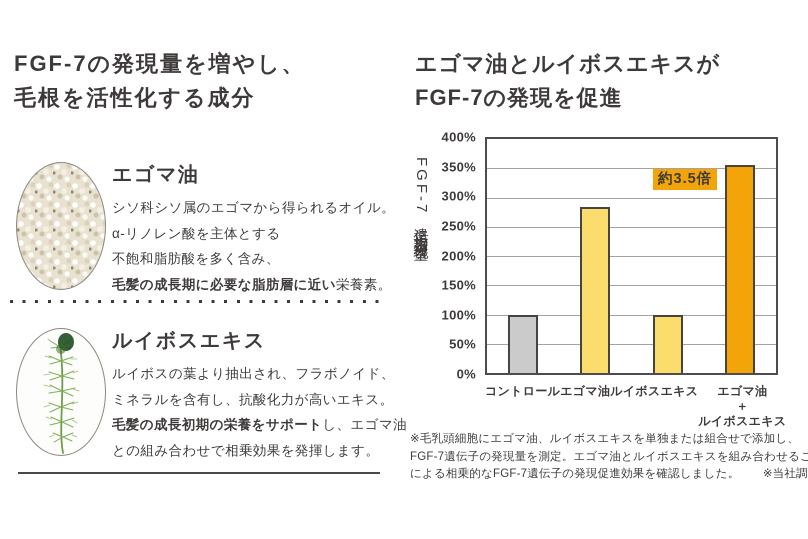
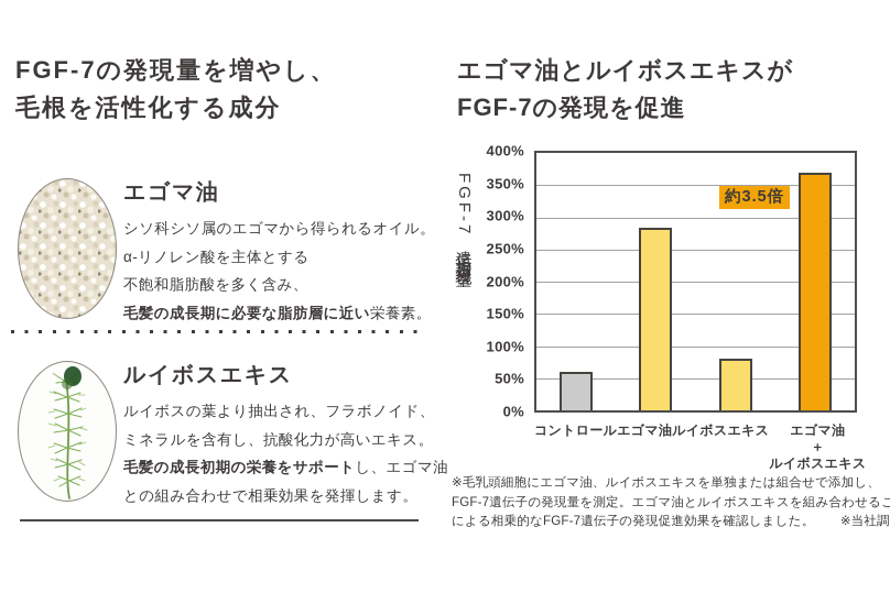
コントロール: 100% -> 60%
ルイボスエキス: 100% -> 80%
エゴマ油＋ルイボスエキス: 360% -> 370%
